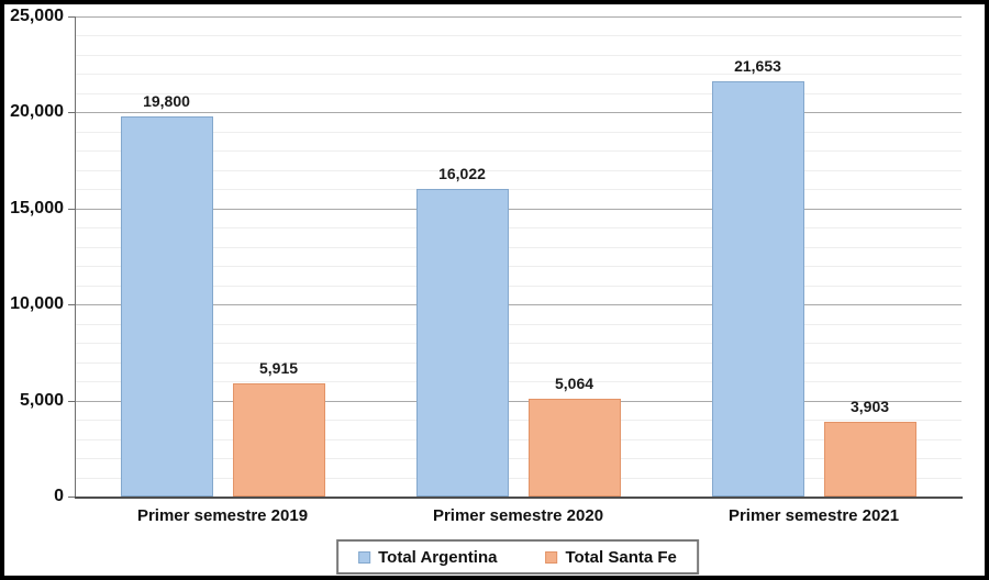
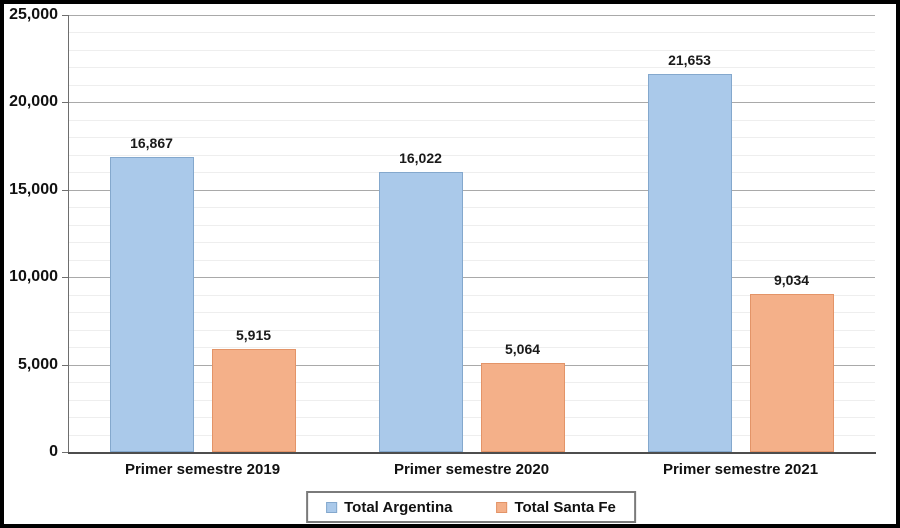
Total Argentina/Primer semestre 2019: 19,800 -> 16,867
Total Santa Fe/Primer semestre 2021: 3,903 -> 9,034
